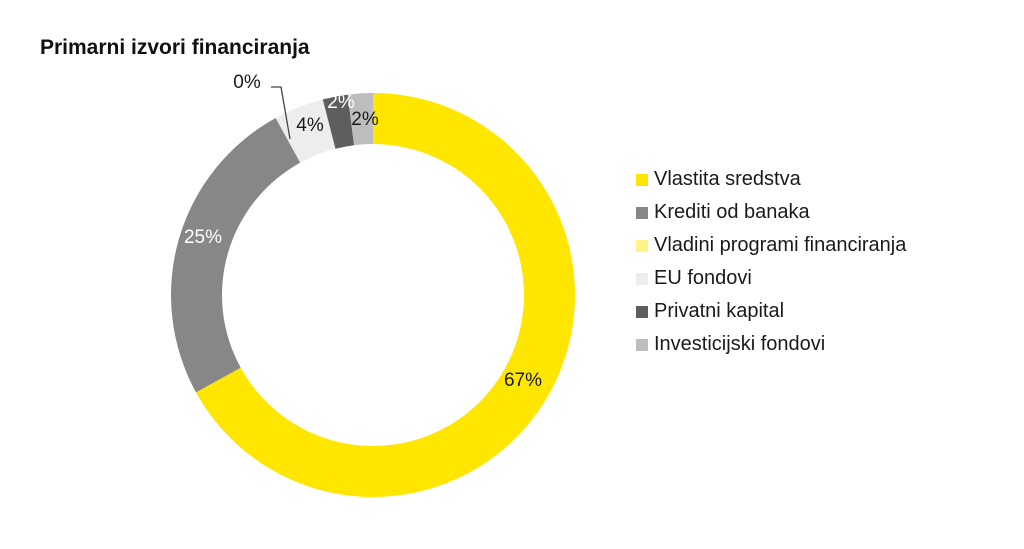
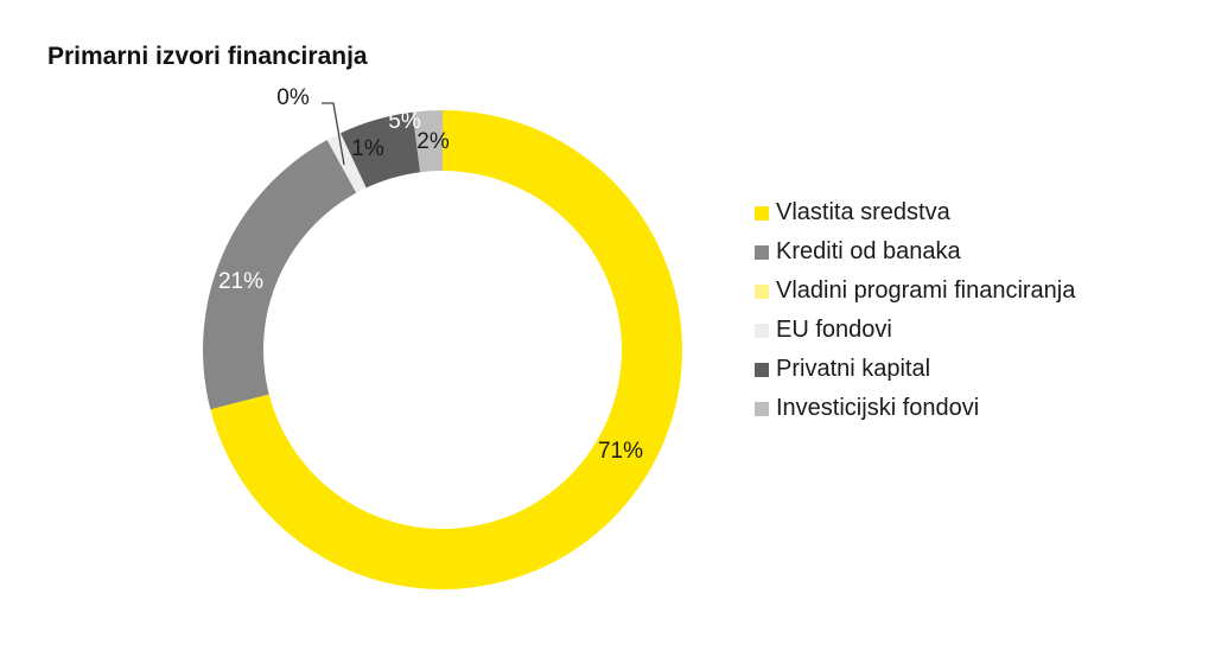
Vlastita sredstva: 67% -> 71%
Krediti od banaka: 25% -> 21%
EU fondovi: 4% -> 1%
Privatni kapital: 2% -> 5%
